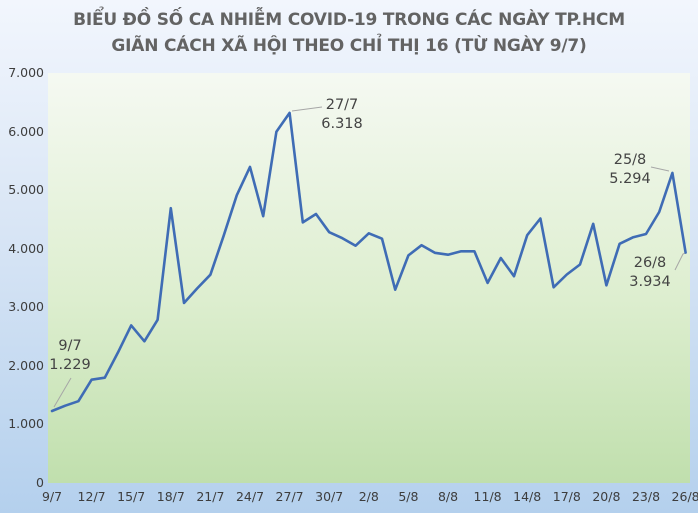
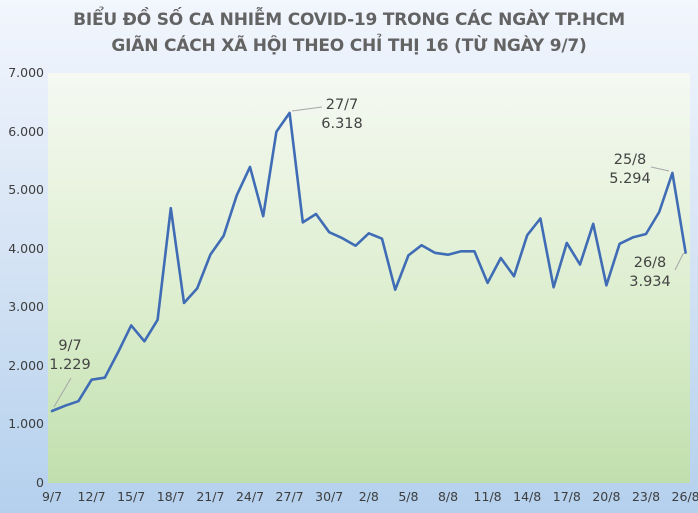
21/7: 3600 -> 3900
17/8: 3600 -> 4100
